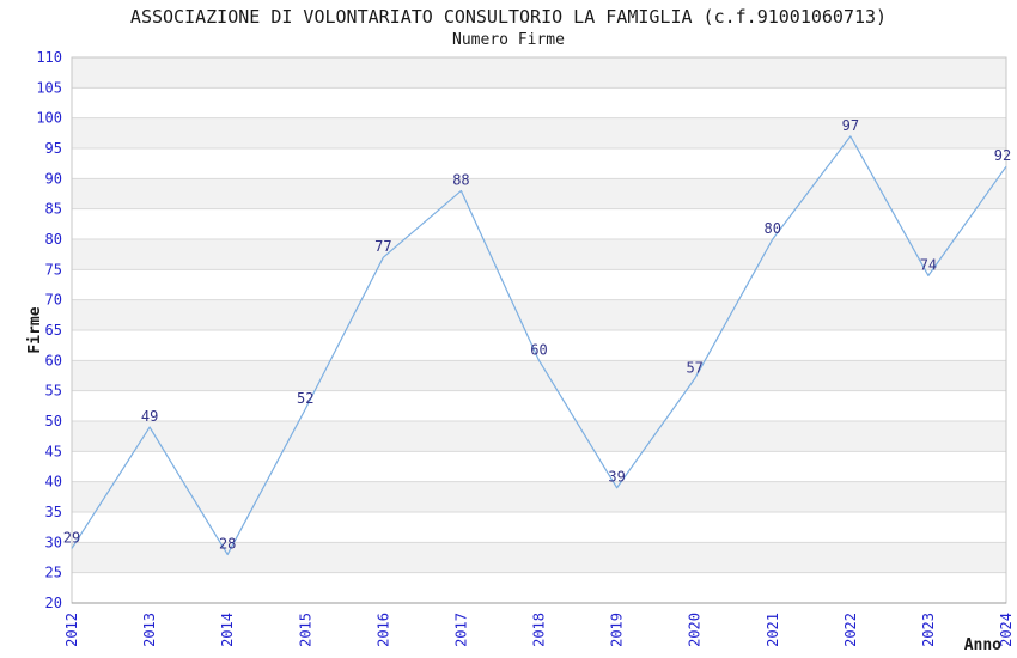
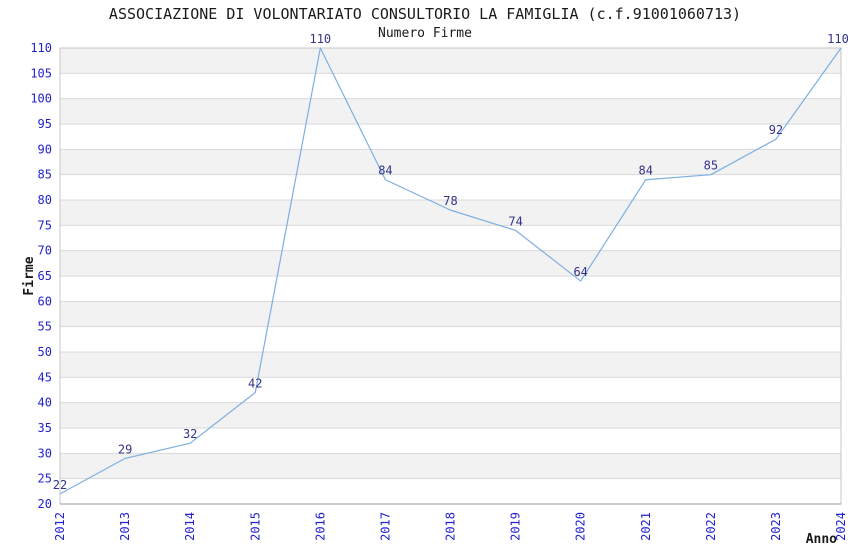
2012: 29 -> 22
2013: 49 -> 29
2014: 28 -> 32
2015: 52 -> 42
2016: 77 -> 110
2017: 88 -> 84
2018: 60 -> 78
2019: 39 -> 74
2020: 57 -> 64
2021: 80 -> 84
2022: 97 -> 85
2023: 74 -> 92
2024: 92 -> 110
